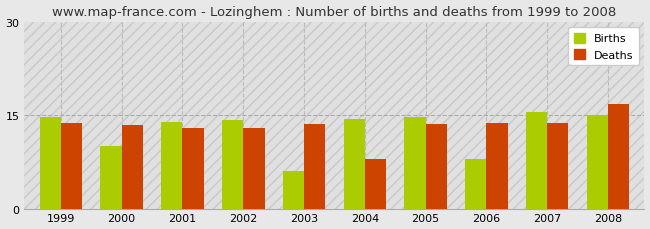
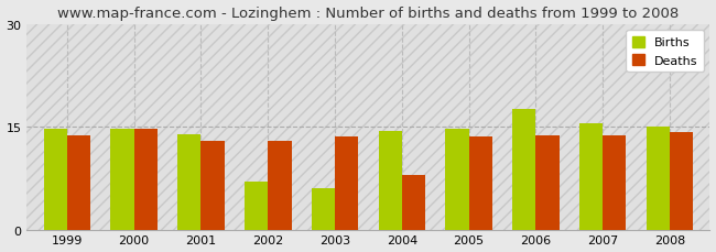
Births/2000: 10.0 -> 14.7
Deaths/2000: 13.4 -> 14.7
Births/2002: 14.2 -> 7.0
Births/2006: 8.0 -> 17.5
Deaths/2008: 16.8 -> 14.2
